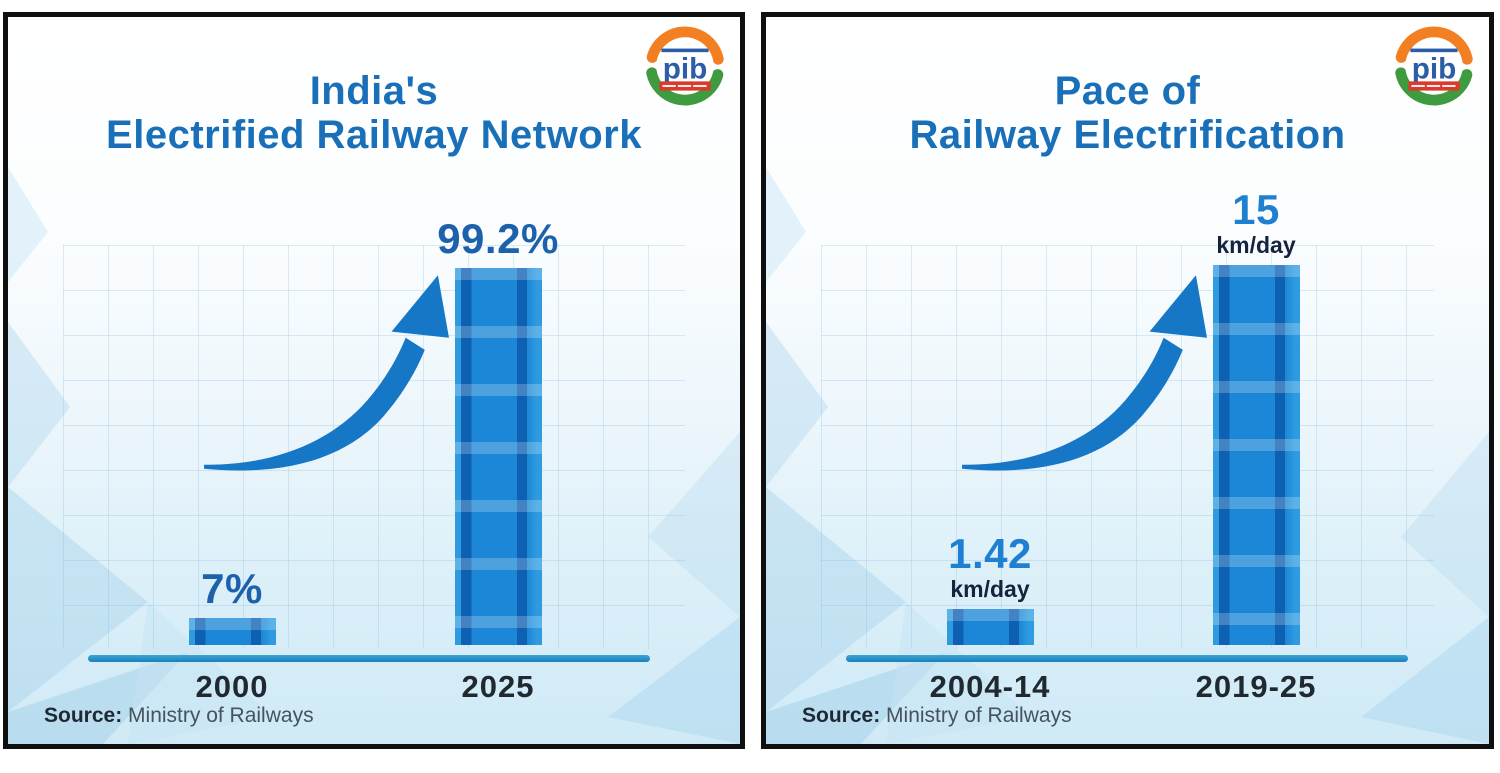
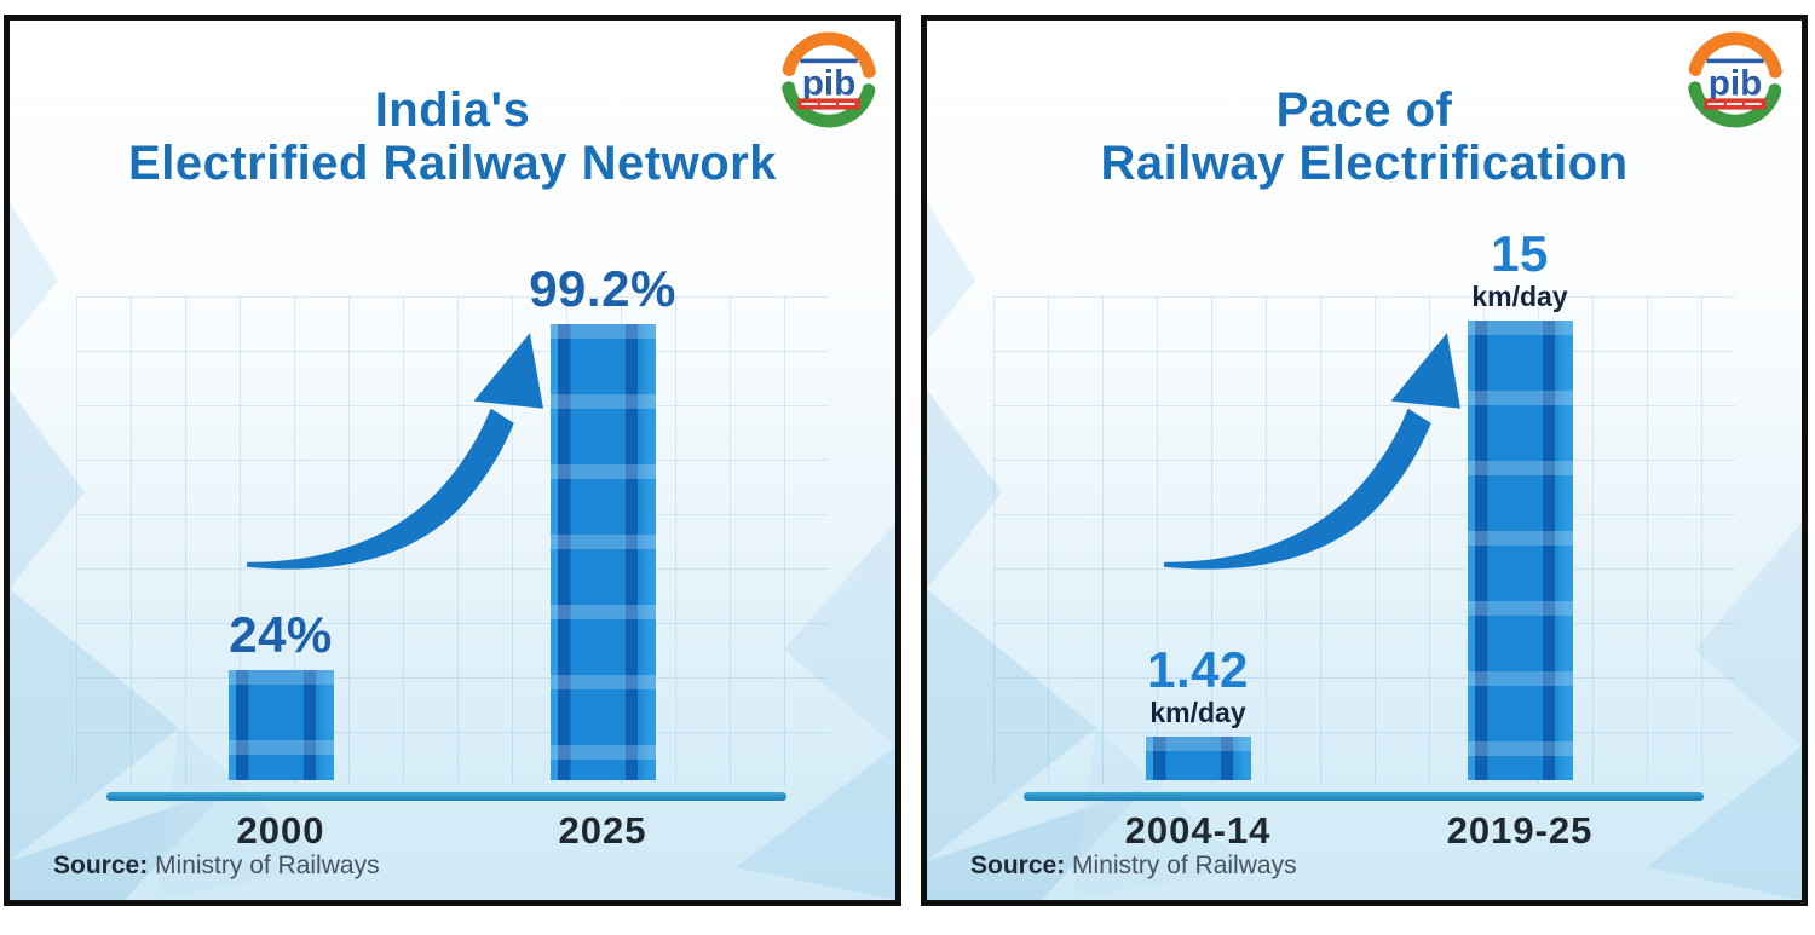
India's Electrified Railway Network/2000: 7% -> 24%
